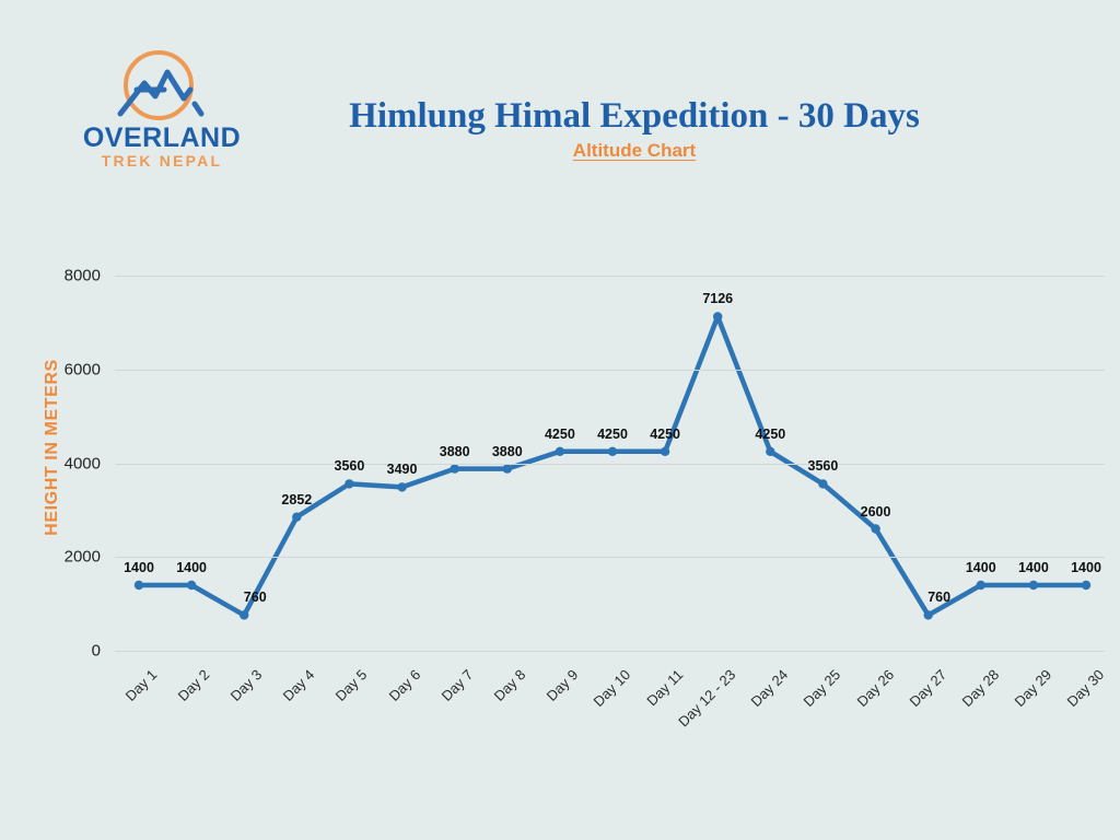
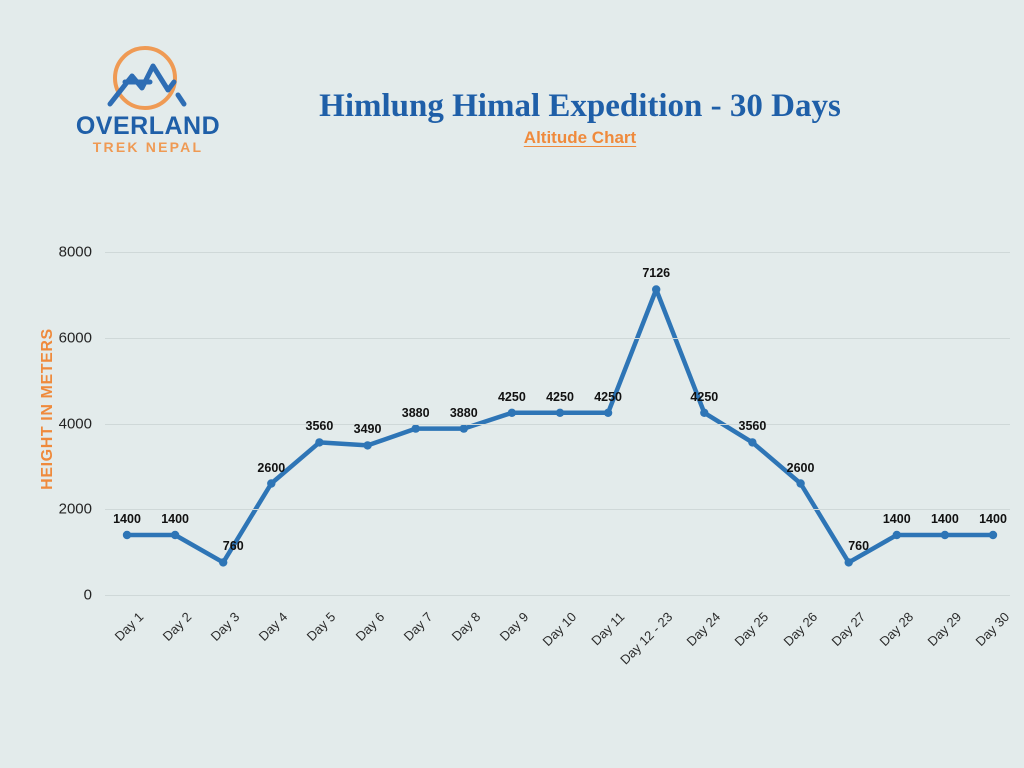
Day 4: 2852 -> 2600
